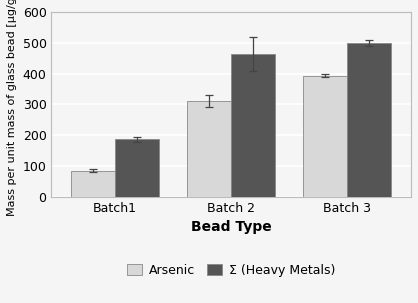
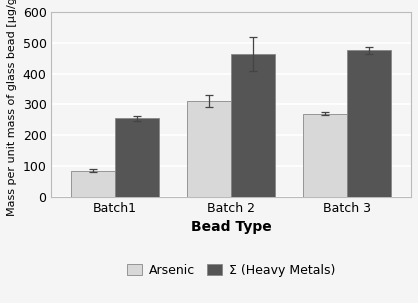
Σ (Heavy Metals)/Batch1: 187 -> 255
Arsenic/Batch 3: 393 -> 270
Σ (Heavy Metals)/Batch 3: 498 -> 475
